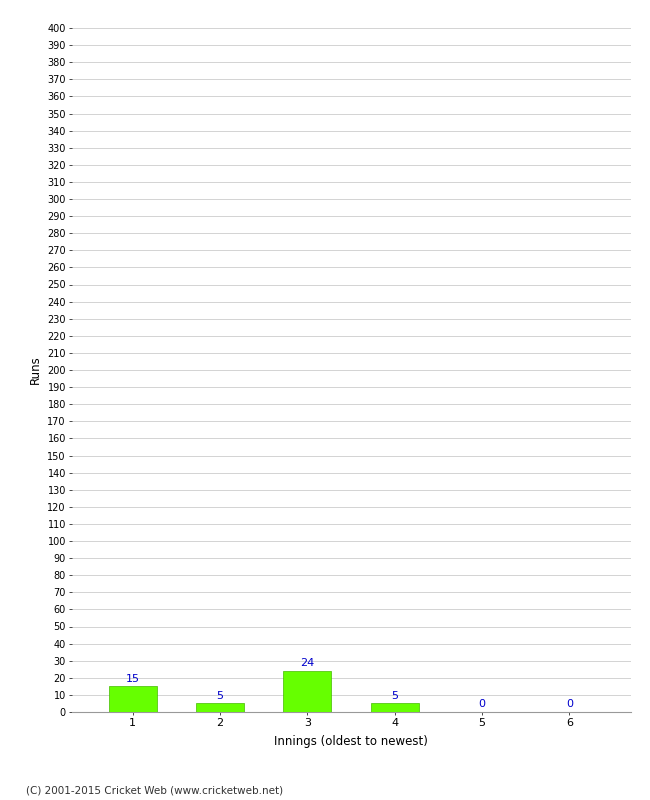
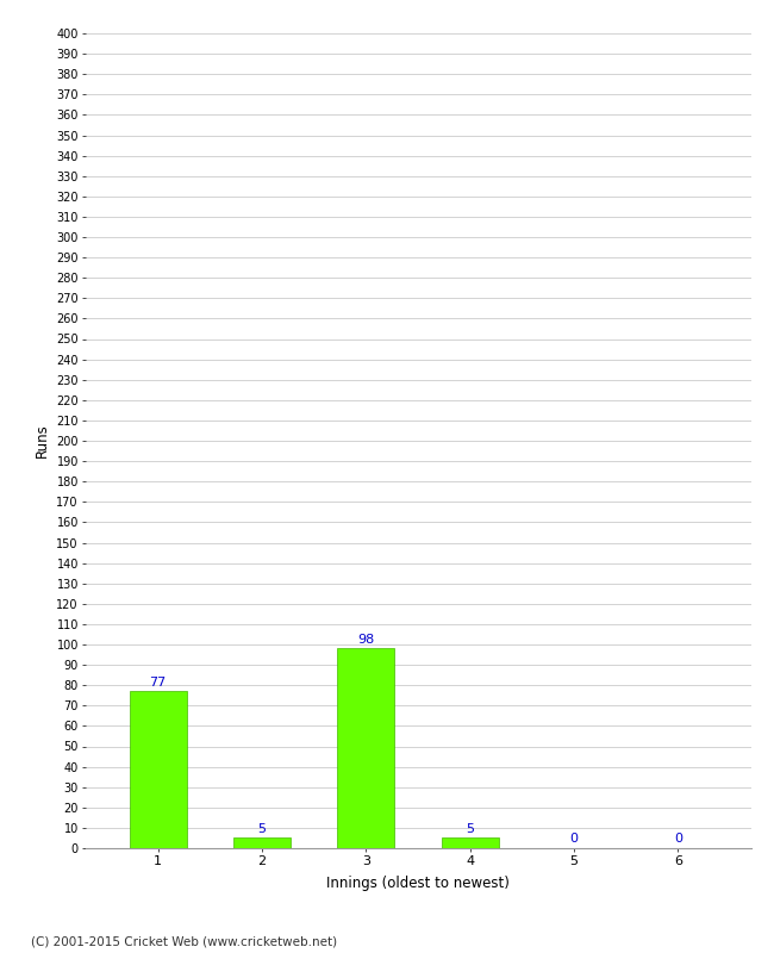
1: 15 -> 77
3: 24 -> 98
